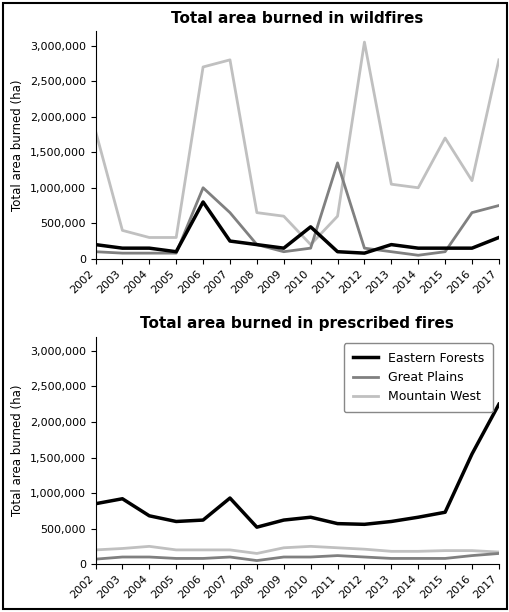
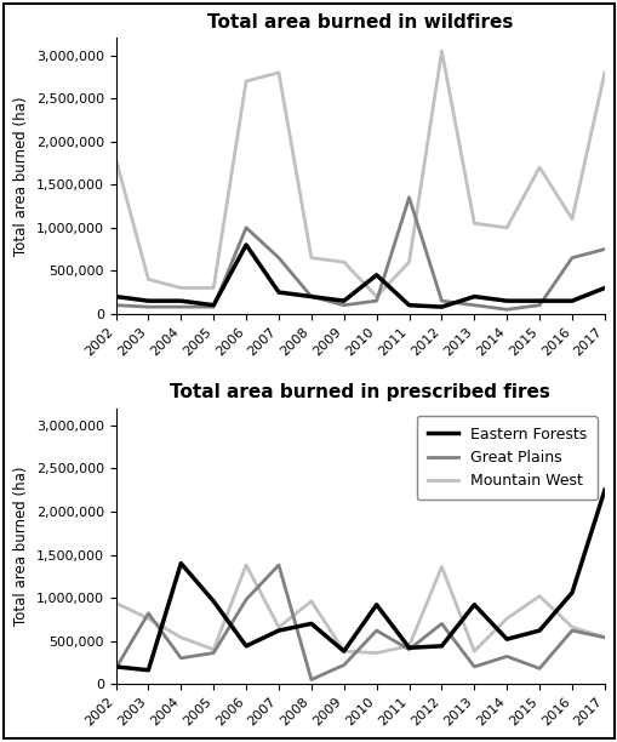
Total area burned in prescribed fires/Eastern Forests/2002: 850,000 -> 200,000
Total area burned in prescribed fires/Great Plains/2002: 70,000 -> 180,000
Total area burned in prescribed fires/Mountain West/2002: 200,000 -> 940,000
Total area burned in prescribed fires/Eastern Forests/2003: 920,000 -> 160,000
Total area burned in prescribed fires/Great Plains/2003: 100,000 -> 820,000
Total area burned in prescribed fires/Mountain West/2003: 220,000 -> 760,000
Total area burned in prescribed fires/Eastern Forests/2004: 680,000 -> 1,400,000
Total area burned in prescribed fires/Great Plains/2004: 100,000 -> 300,000
Total area burned in prescribed fires/Mountain West/2004: 250,000 -> 540,000
Total area burned in prescribed fires/Eastern Forests/2005: 600,000 -> 960,000
Total area burned in prescribed fires/Great Plains/2005: 80,000 -> 360,000
Total area burned in prescribed fires/Mountain West/2005: 200,000 -> 400,000
Total area burned in prescribed fires/Eastern Forests/2006: 620,000 -> 440,000
Total area burned in prescribed fires/Great Plains/2006: 80,000 -> 980,000
Total area burned in prescribed fires/Mountain West/2006: 200,000 -> 1,380,000
Total area burned in prescribed fires/Eastern Forests/2007: 930,000 -> 620,000
Total area burned in prescribed fires/Great Plains/2007: 100,000 -> 1,380,000
Total area burned in prescribed fires/Mountain West/2007: 200,000 -> 660,000
Total area burned in prescribed fires/Eastern Forests/2008: 520,000 -> 700,000
Total area burned in prescribed fires/Mountain West/2008: 150,000 -> 960,000
Total area burned in prescribed fires/Eastern Forests/2009: 620,000 -> 380,000
Total area burned in prescribed fires/Great Plains/2009: 100,000 -> 220,000
Total area burned in prescribed fires/Mountain West/2009: 230,000 -> 380,000
Total area burned in prescribed fires/Eastern Forests/2010: 660,000 -> 920,000
Total area burned in prescribed fires/Great Plains/2010: 100,000 -> 620,000
Total area burned in prescribed fires/Mountain West/2010: 250,000 -> 360,000
Total area burned in prescribed fires/Eastern Forests/2011: 570,000 -> 420,000
Total area burned in prescribed fires/Great Plains/2011: 120,000 -> 400,000
Total area burned in prescribed fires/Mountain West/2011: 230,000 -> 440,000
Total area burned in prescribed fires/Eastern Forests/2012: 560,000 -> 440,000
Total area burned in prescribed fires/Great Plains/2012: 100,000 -> 700,000
Total area burned in prescribed fires/Mountain West/2012: 210,000 -> 1,360,000
Total area burned in prescribed fires/Eastern Forests/2013: 600,000 -> 920,000
Total area burned in prescribed fires/Great Plains/2013: 80,000 -> 200,000
Total area burned in prescribed fires/Mountain West/2013: 180,000 -> 380,000
Total area burned in prescribed fires/Eastern Forests/2014: 660,000 -> 520,000
Total area burned in prescribed fires/Great Plains/2014: 80,000 -> 320,000
Total area burned in prescribed fires/Mountain West/2014: 180,000 -> 760,000
Total area burned in prescribed fires/Eastern Forests/2015: 730,000 -> 620,000
Total area burned in prescribed fires/Great Plains/2015: 80,000 -> 180,000
Total area burned in prescribed fires/Mountain West/2015: 190,000 -> 1,020,000
Total area burned in prescribed fires/Eastern Forests/2016: 1,550,000 -> 1,060,000
Total area burned in prescribed fires/Great Plains/2016: 120,000 -> 620,000
Total area burned in prescribed fires/Mountain West/2016: 190,000 -> 660,000
Total area burned in prescribed fires/Great Plains/2017: 150,000 -> 540,000
Total area burned in prescribed fires/Mountain West/2017: 170,000 -> 540,000
